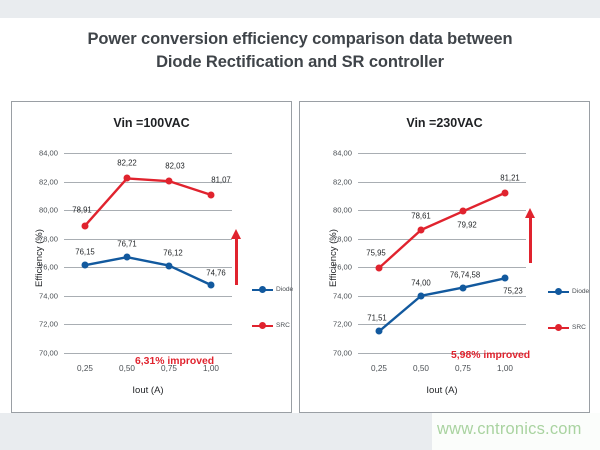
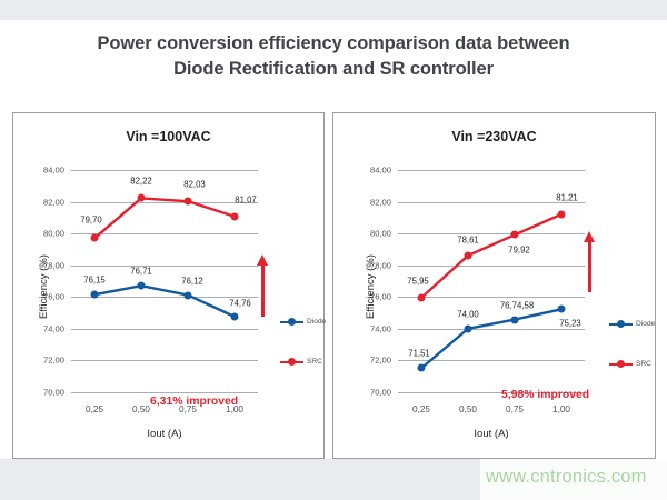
Vin =100VAC/SRC/0,25: 78,91 -> 79,70
